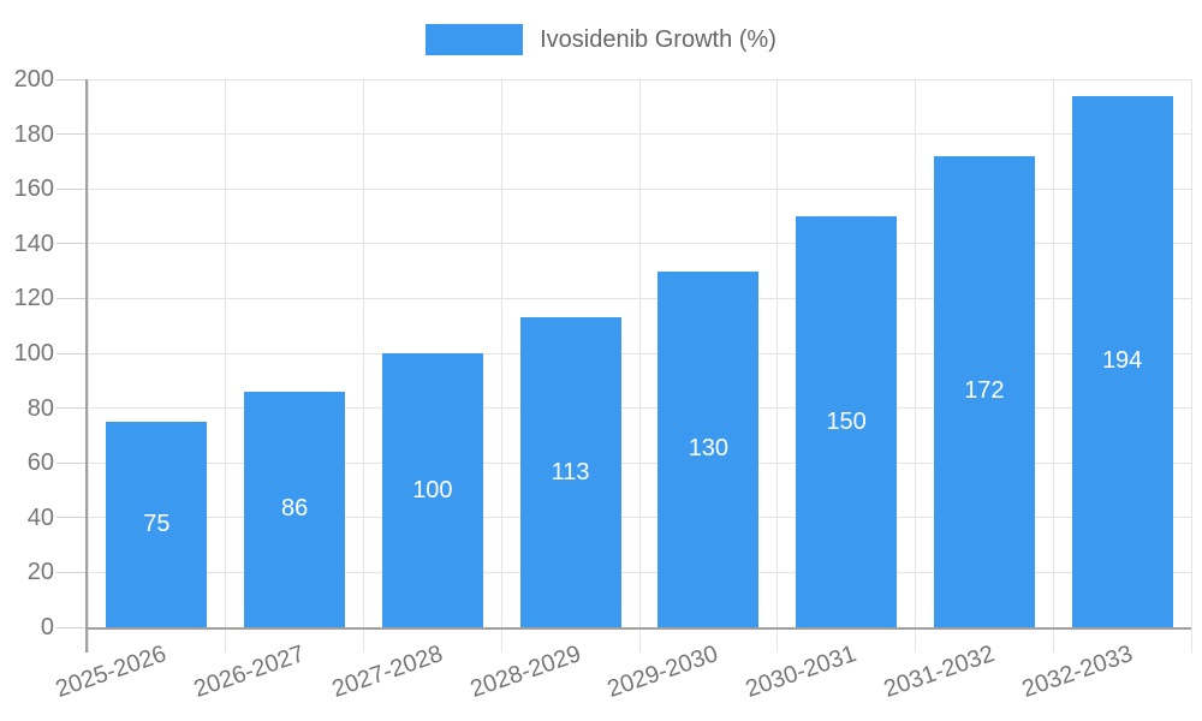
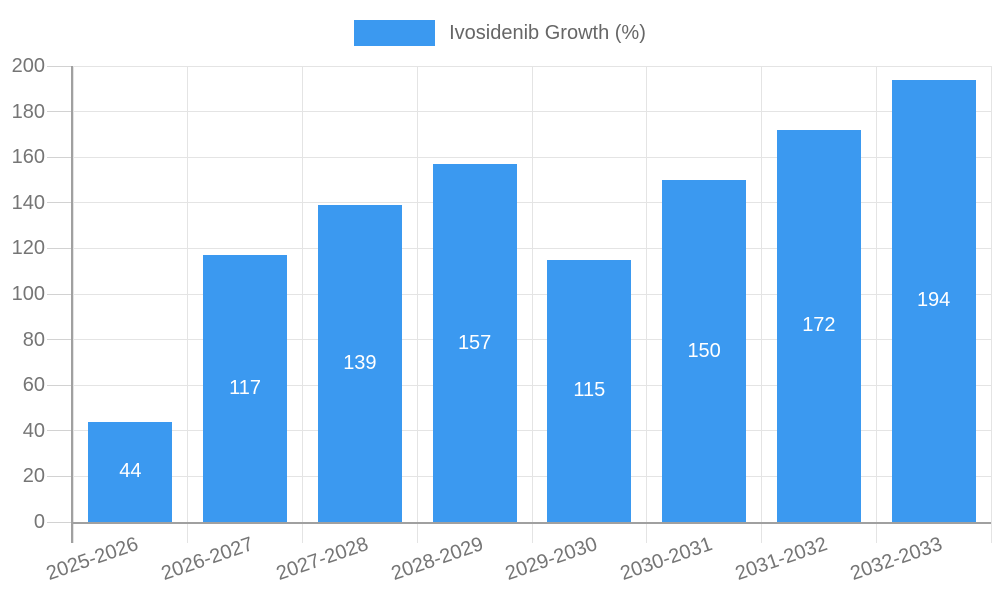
2025-2026: 75 -> 44
2026-2027: 86 -> 117
2027-2028: 100 -> 139
2028-2029: 113 -> 157
2029-2030: 130 -> 115
